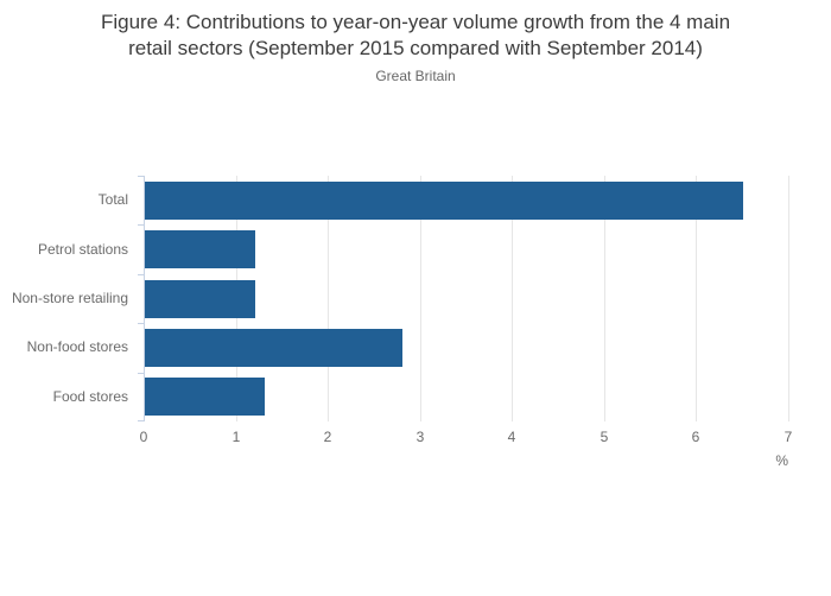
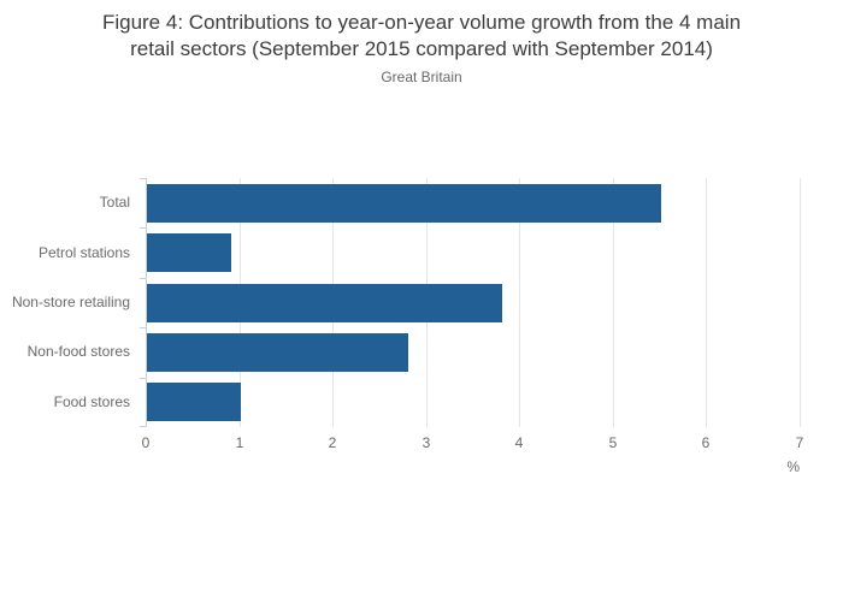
Total: 6.5 -> 5.5
Petrol stations: 1.2 -> 0.9
Non-store retailing: 1.2 -> 3.8
Food stores: 1.3 -> 1.0
